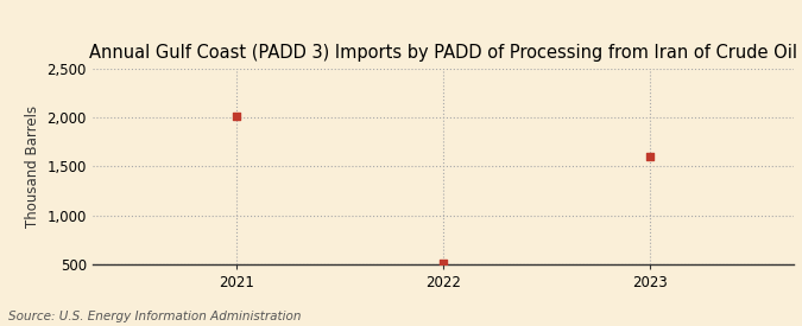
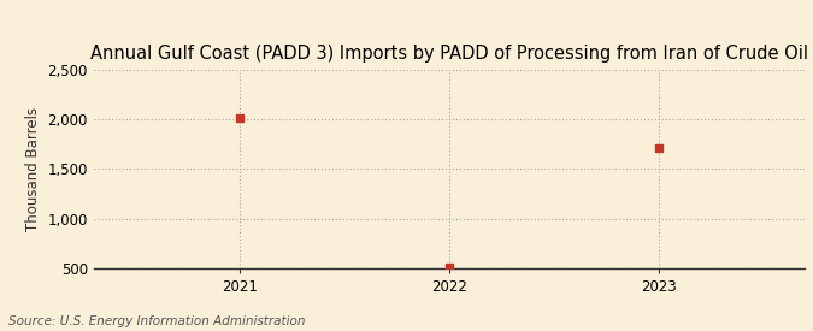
2023: 1,600 -> 1,710
